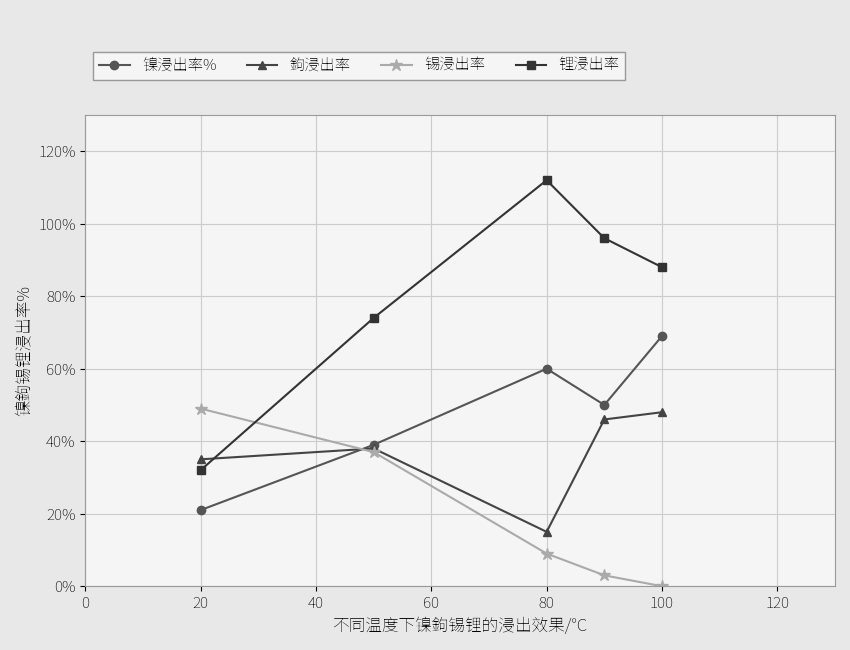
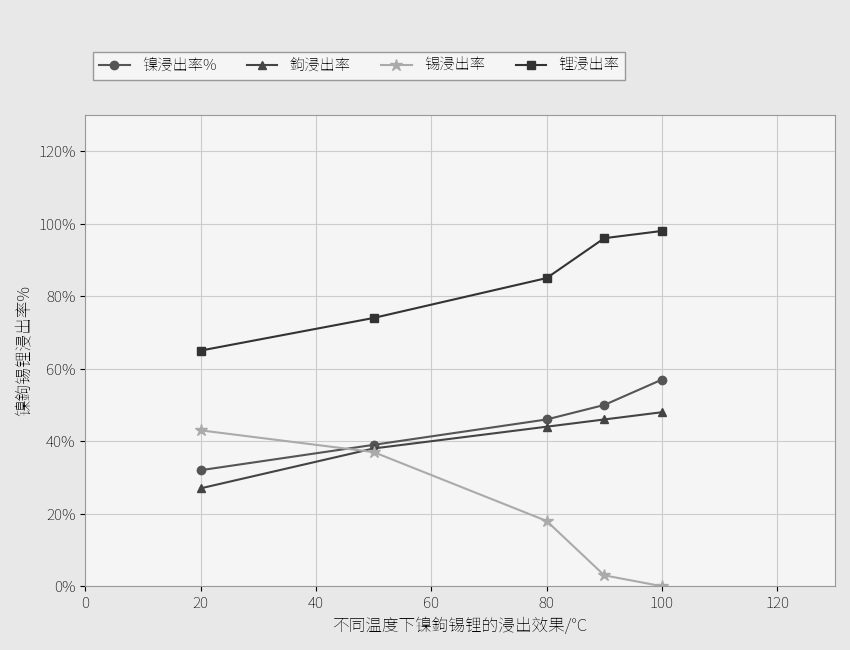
镍浸出率%/20: 21% -> 32%
鉤浸出率/20: 35% -> 27%
锡浸出率/20: 49% -> 43%
锂浸出率/20: 32% -> 65%
镍浸出率%/80: 60% -> 46%
鉤浸出率/80: 15% -> 44%
锡浸出率/80: 9% -> 18%
锂浸出率/80: 112% -> 85%
镍浸出率%/100: 69% -> 57%
锂浸出率/100: 88% -> 98%
